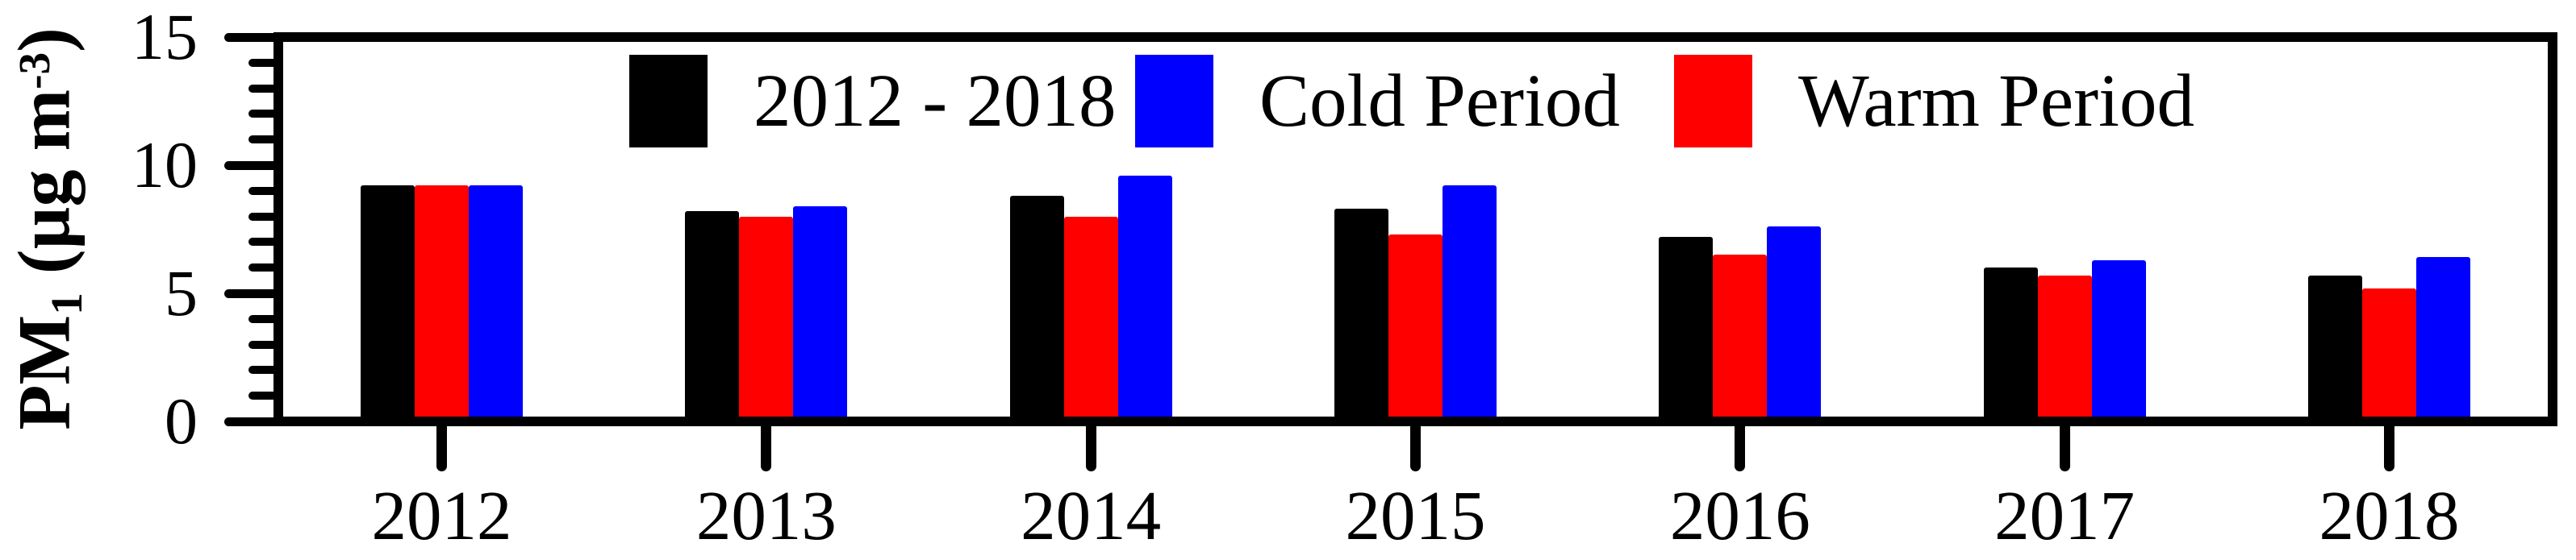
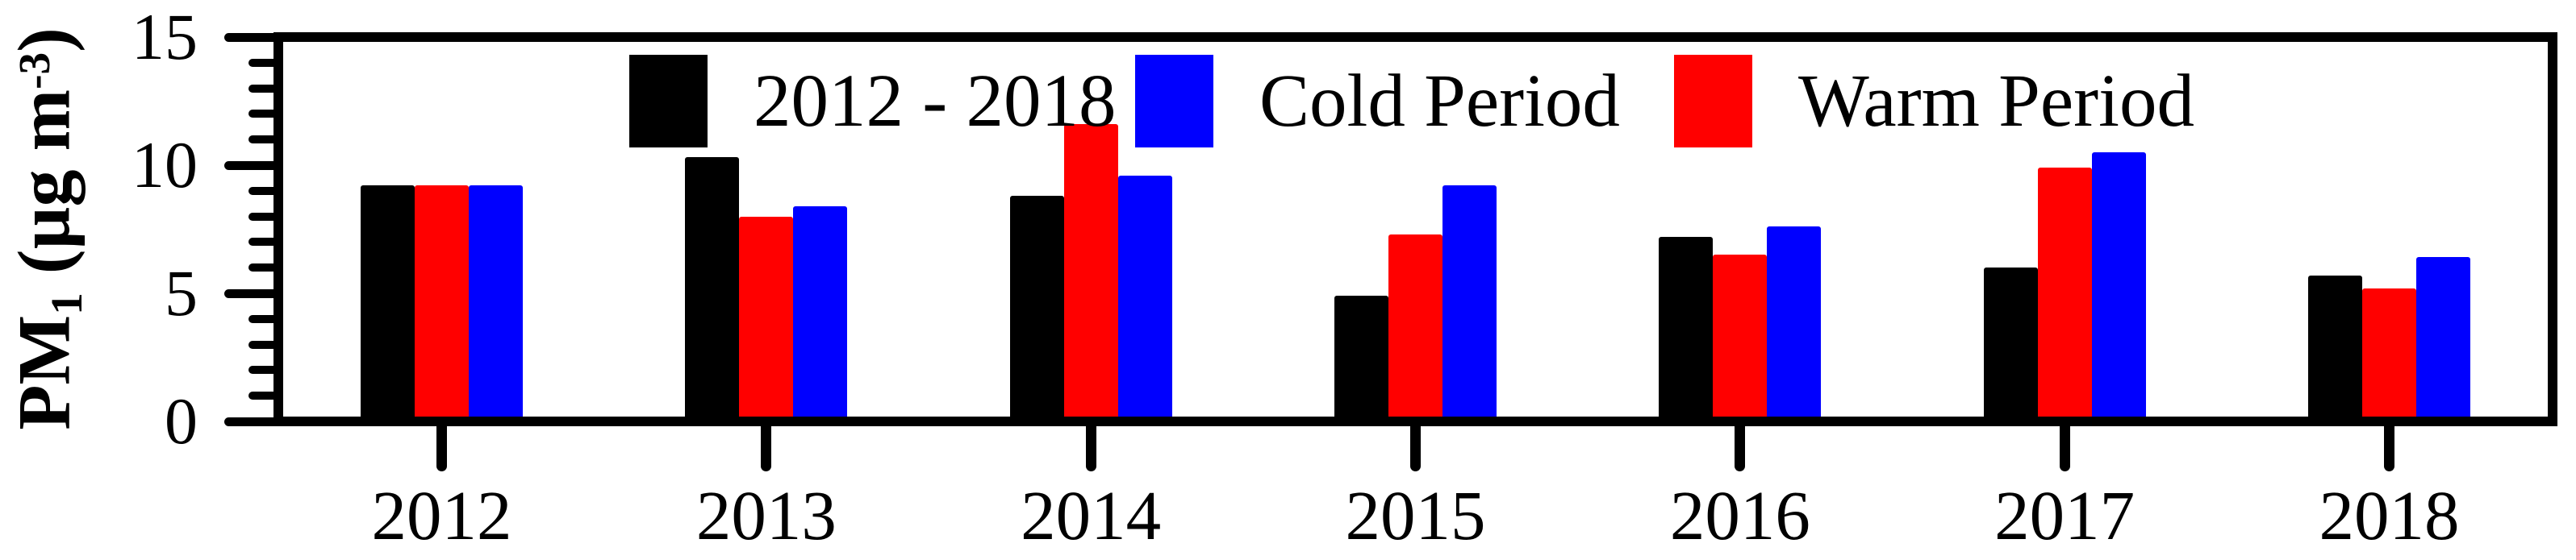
2012 - 2018/2013: 8.2 -> 10.3
Warm Period/2014: 8.0 -> 11.6
2012 - 2018/2015: 8.3 -> 4.9
Warm Period/2017: 5.7 -> 9.9
Cold Period/2017: 6.3 -> 10.5
